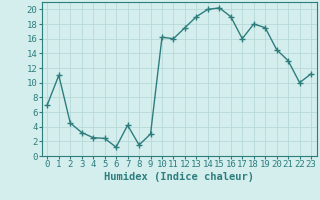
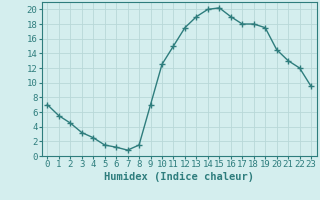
1: 11.0 -> 5.5
5: 2.4 -> 1.5
7: 4.2 -> 0.8
9: 3.0 -> 7.0
10: 16.2 -> 12.5
11: 16.0 -> 15.0
17: 16.0 -> 18.0
22: 10.0 -> 12.0
23: 11.2 -> 9.5
